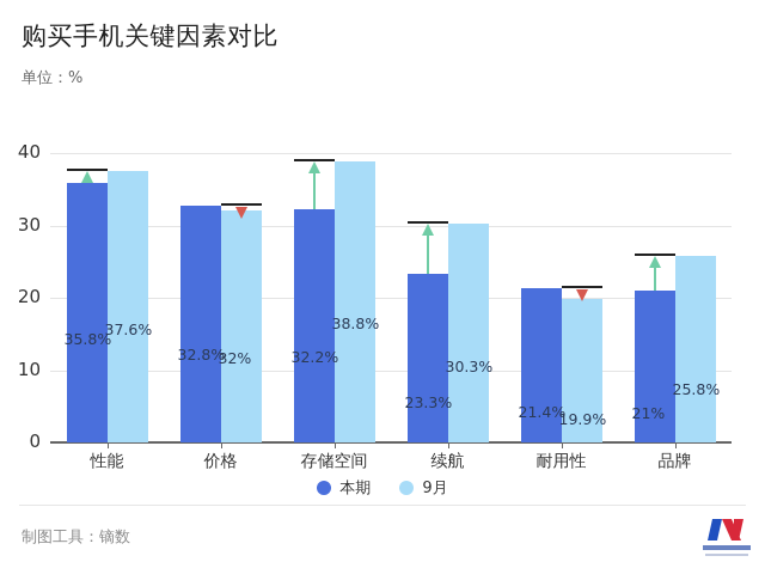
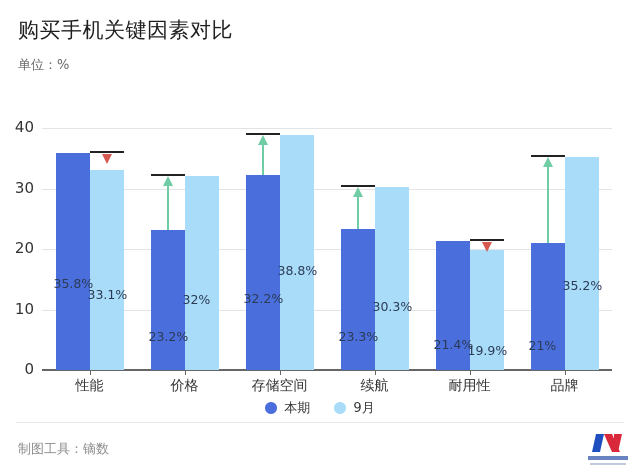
9月/性能: 37.6% -> 33.1%
本期/价格: 32.8% -> 23.2%
9月/品牌: 25.8% -> 35.2%
